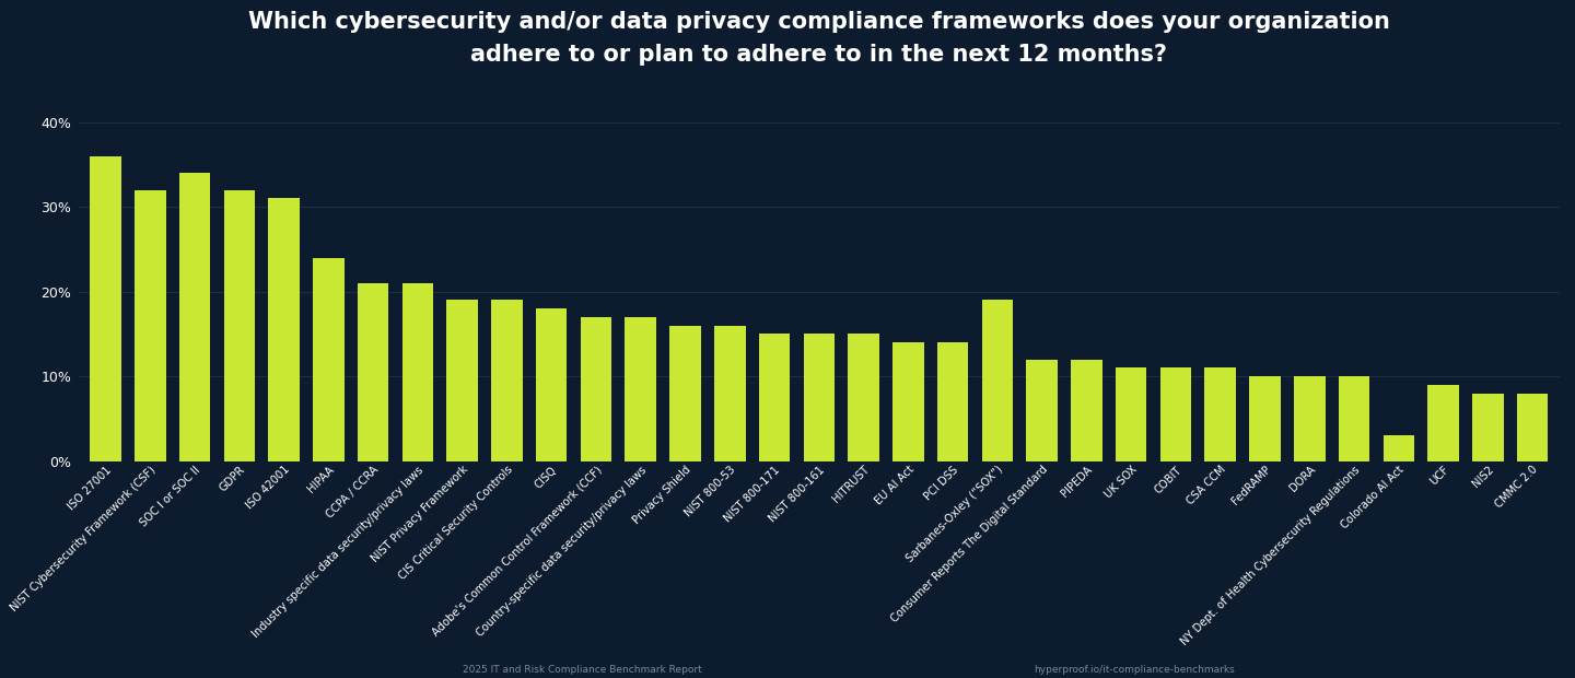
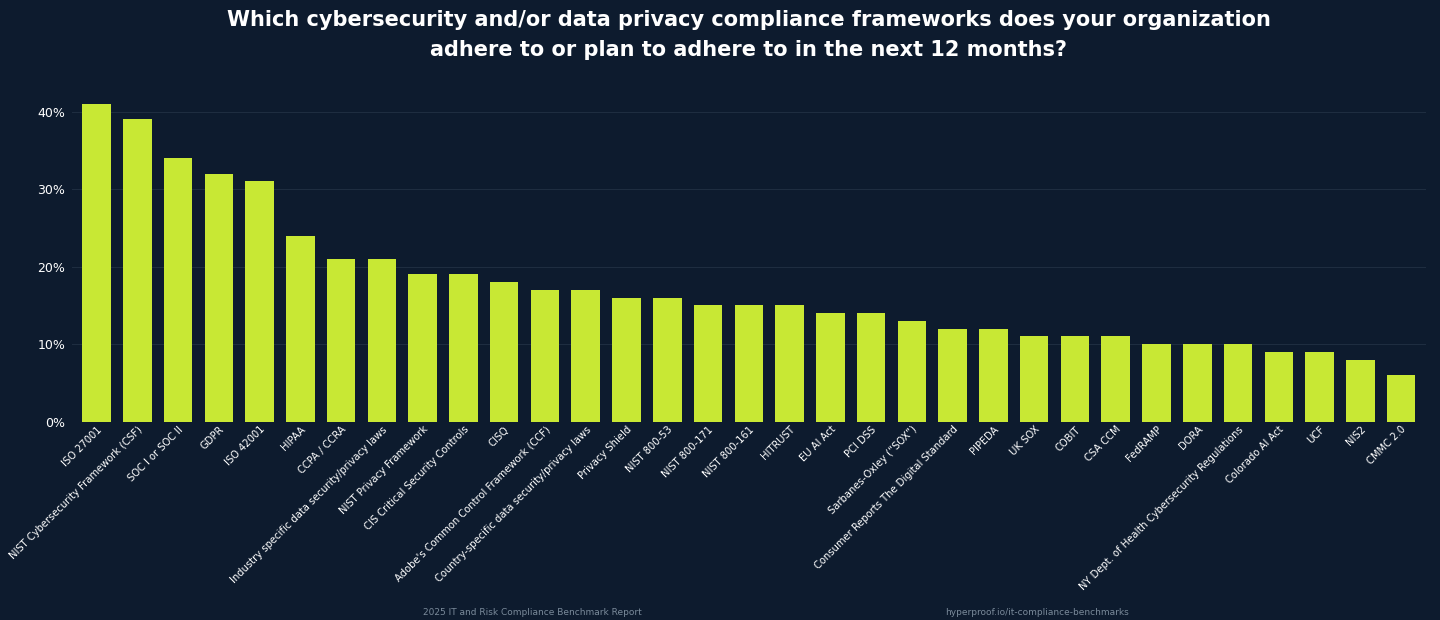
ISO 27001: 36% -> 41%
NIST Cybersecurity Framework (CSF): 32% -> 39%
Sarbanes-Oxley (“SOX”): 19% -> 13%
Colorado AI Act: 3% -> 9%
CMMC 2.0: 8% -> 6%
